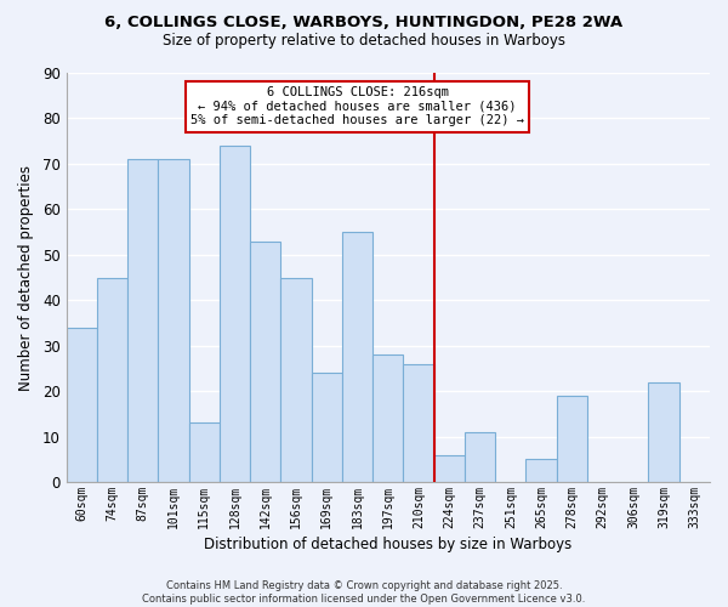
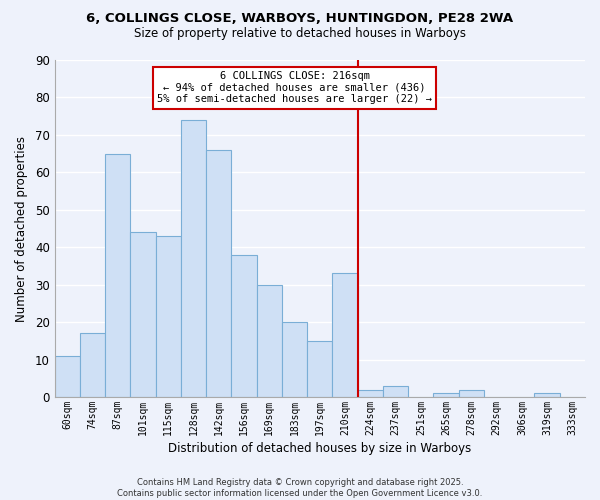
60sqm: 34 -> 11
74sqm: 45 -> 17
87sqm: 71 -> 65
101sqm: 71 -> 44
115sqm: 13 -> 43
142sqm: 53 -> 66
156sqm: 45 -> 38
169sqm: 24 -> 30
183sqm: 55 -> 20
197sqm: 28 -> 15
210sqm: 26 -> 33
224sqm: 6 -> 2
237sqm: 11 -> 3
265sqm: 5 -> 1
278sqm: 19 -> 2
319sqm: 22 -> 1
